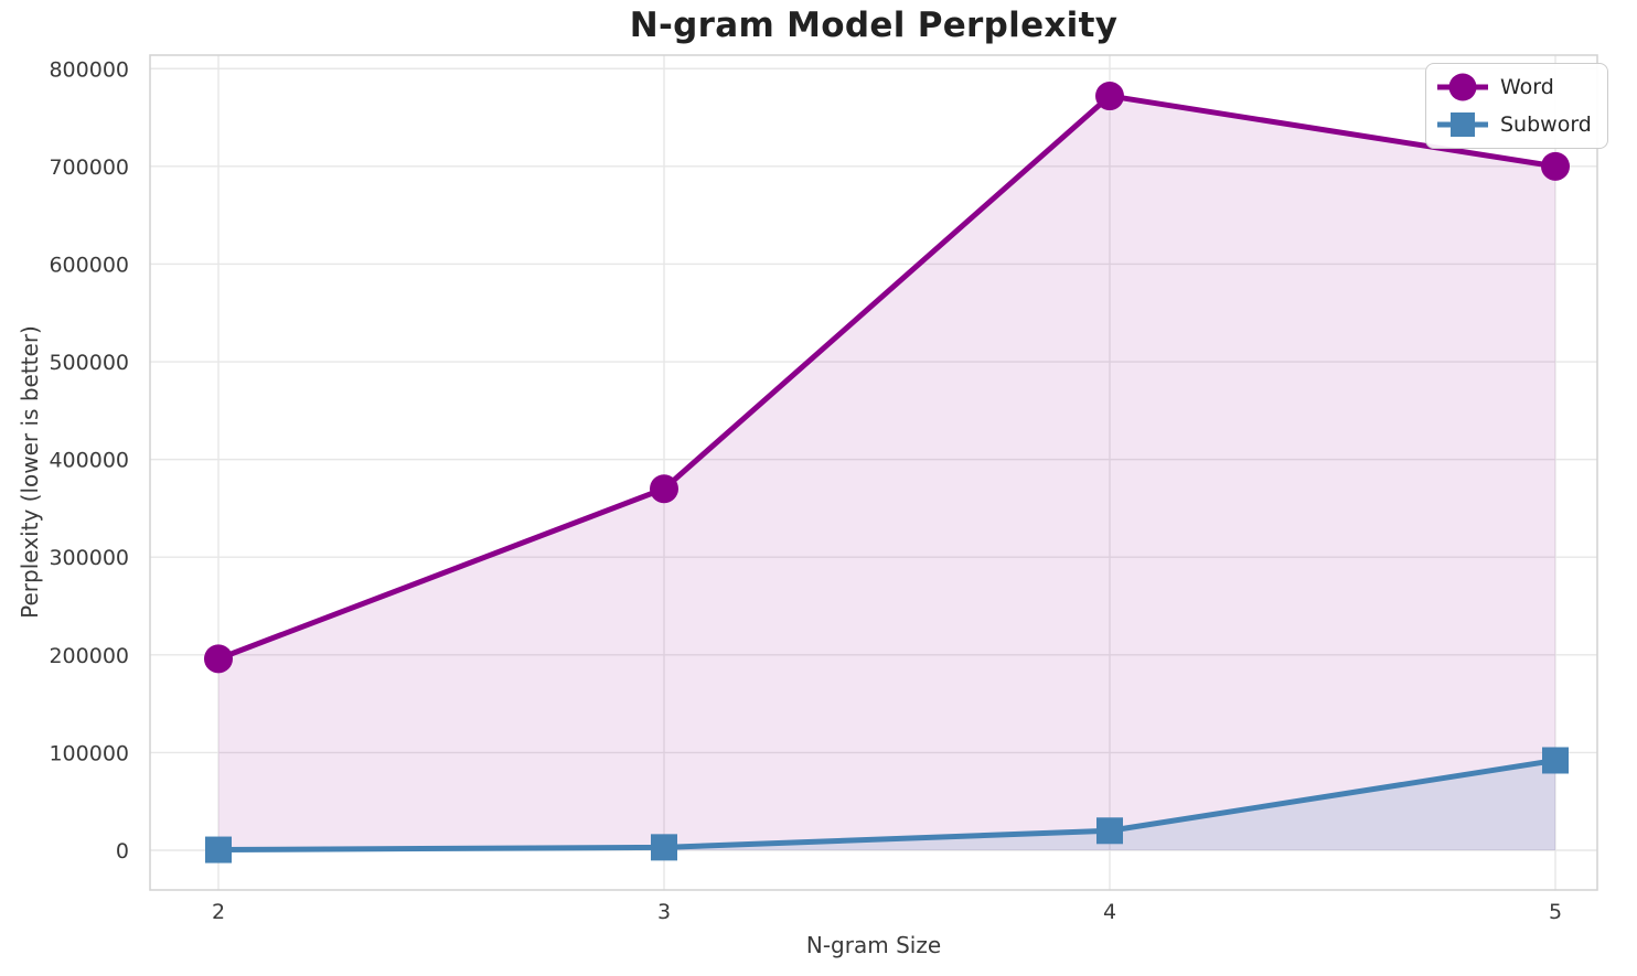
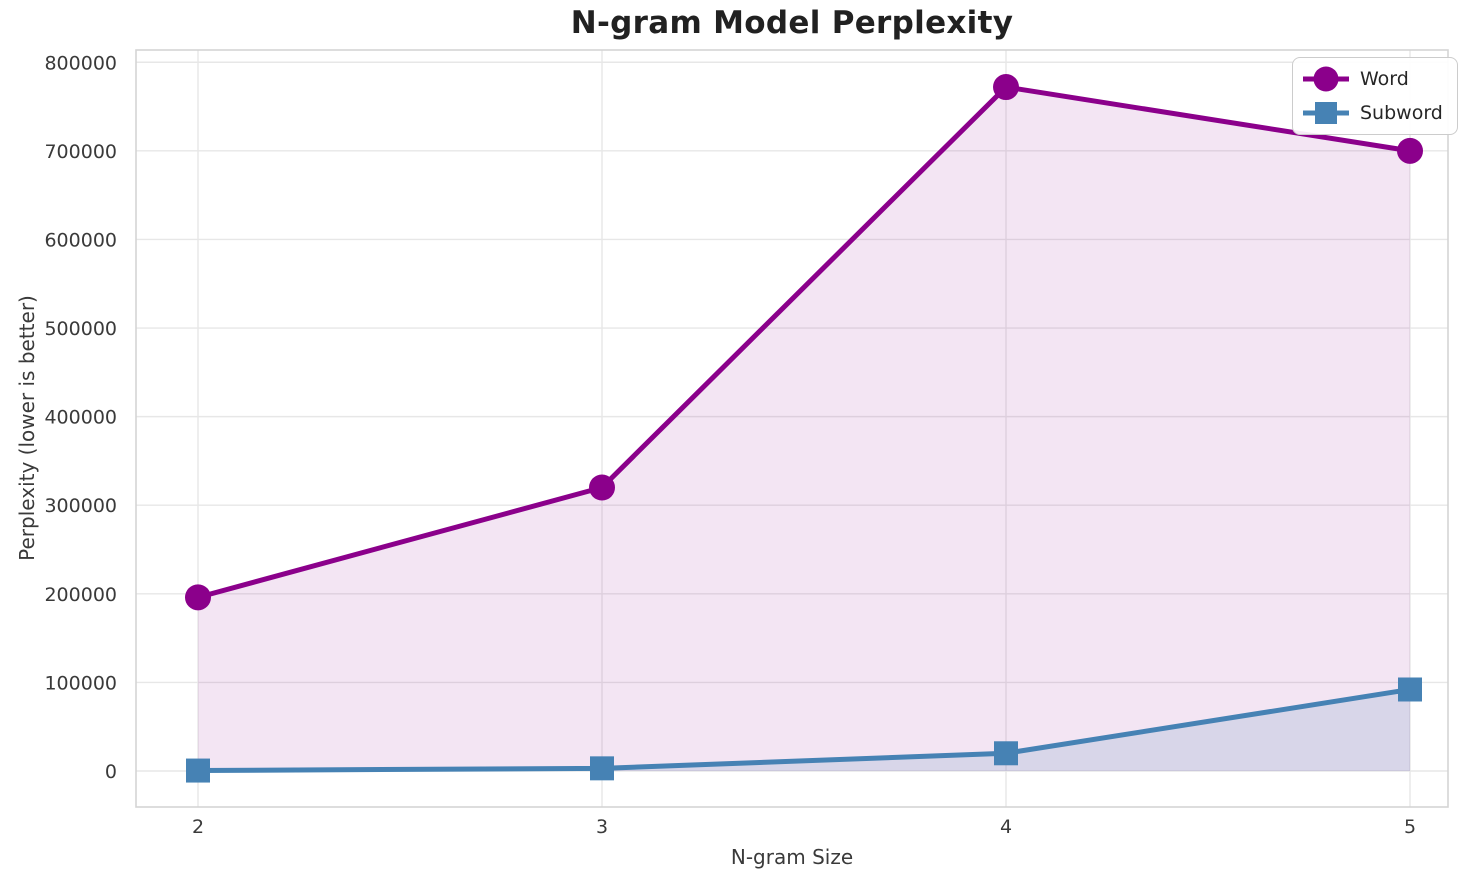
Word/3: 370000 -> 320000
